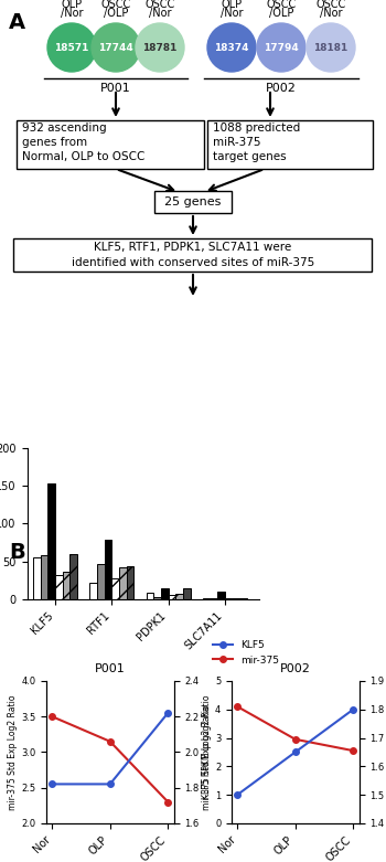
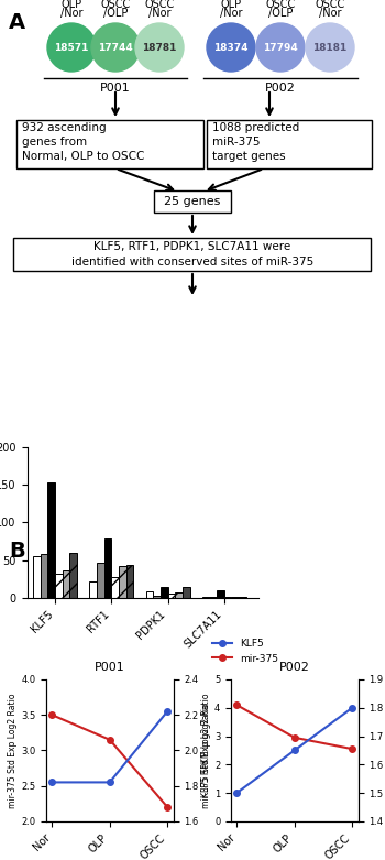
P001/mir-375/OSCC: 2.30 -> 2.20
